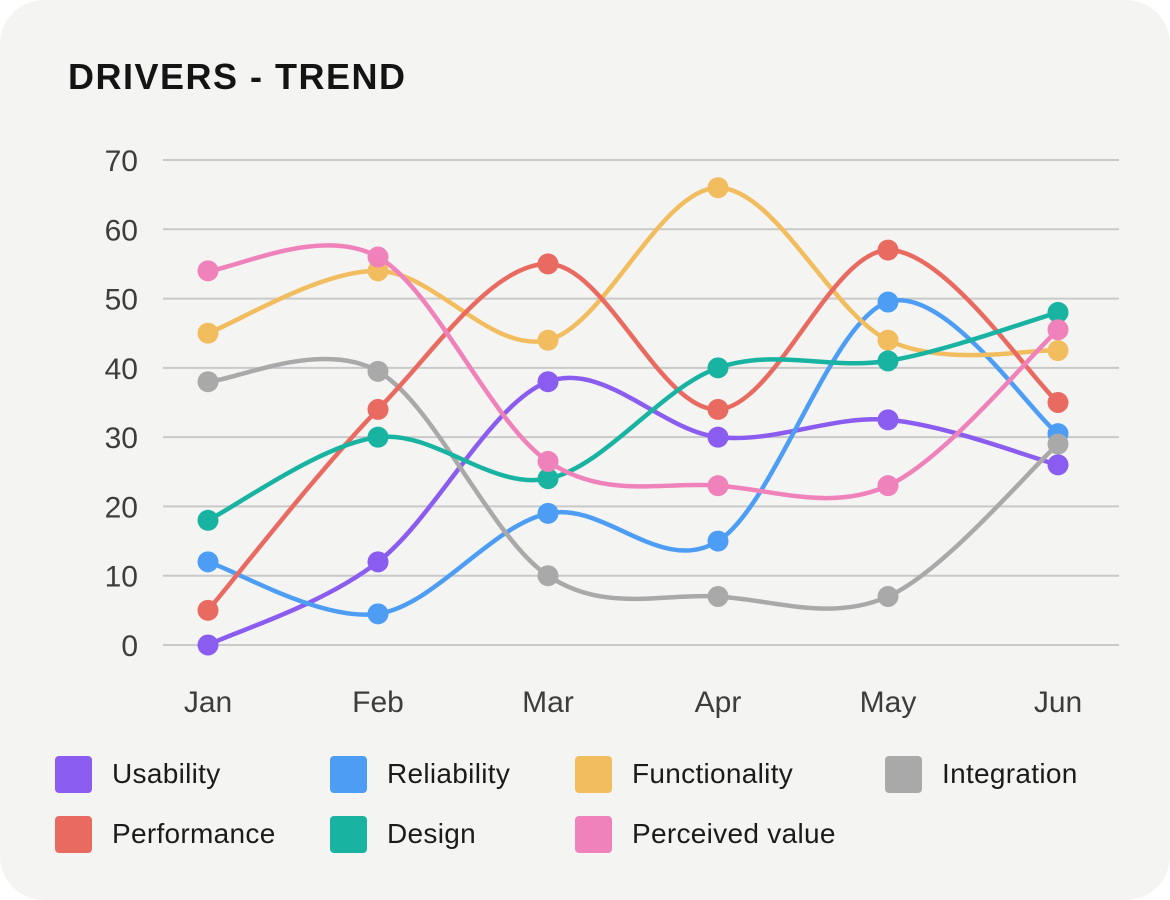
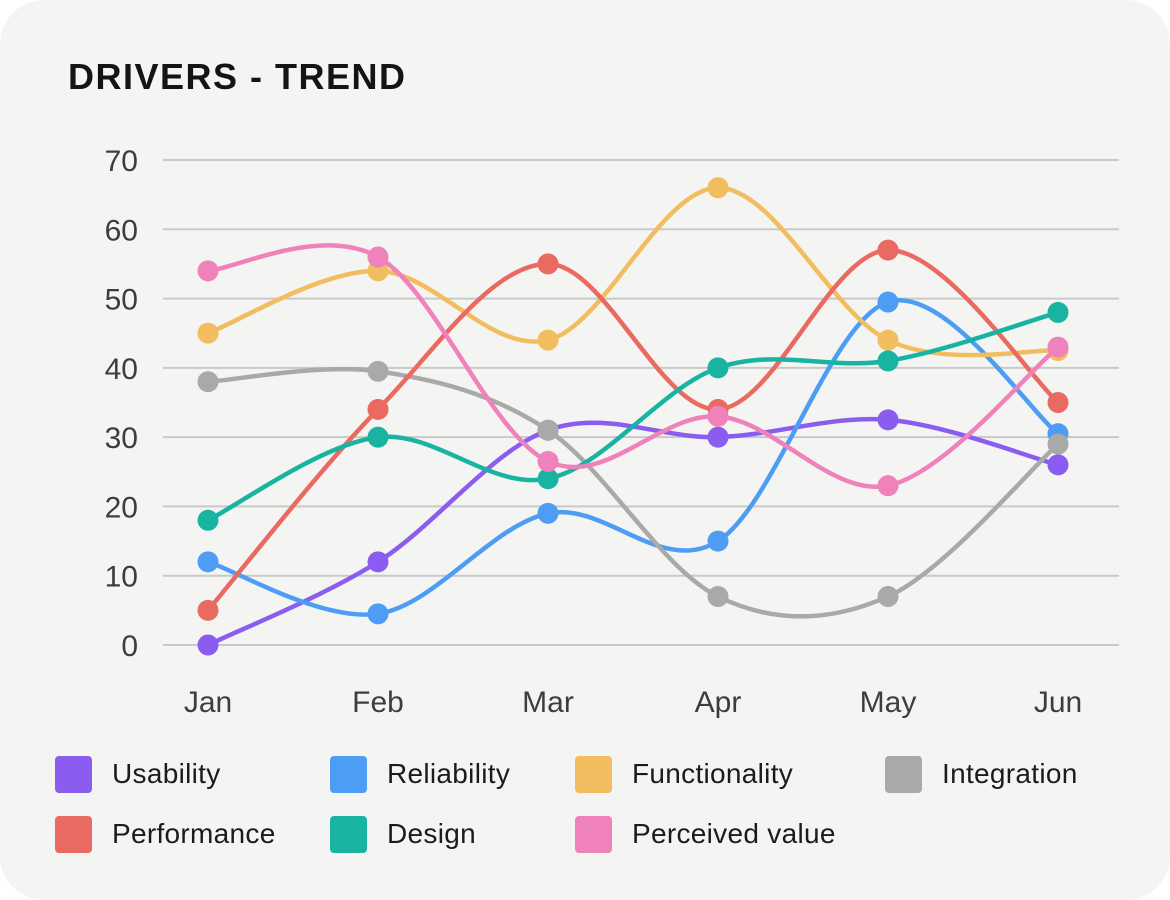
Usability/Mar: 38 -> 31
Integration/Mar: 10 -> 31
Perceived value/Apr: 23 -> 33
Perceived value/Jun: 46 -> 43
